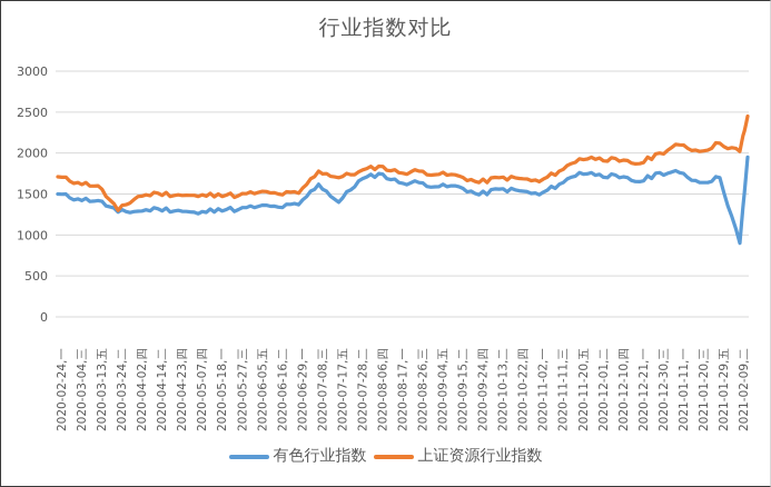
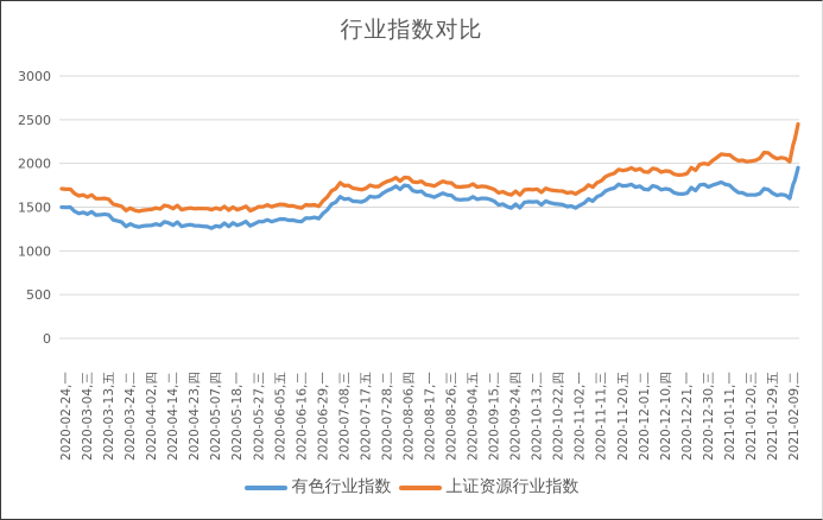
上证资源行业指数/2020-03-24,二: 1300 -> 1500
有色行业指数/2020-07-17,五: 1400 -> 1600
有色行业指数/2021-02-09,二: 900 -> 1600
